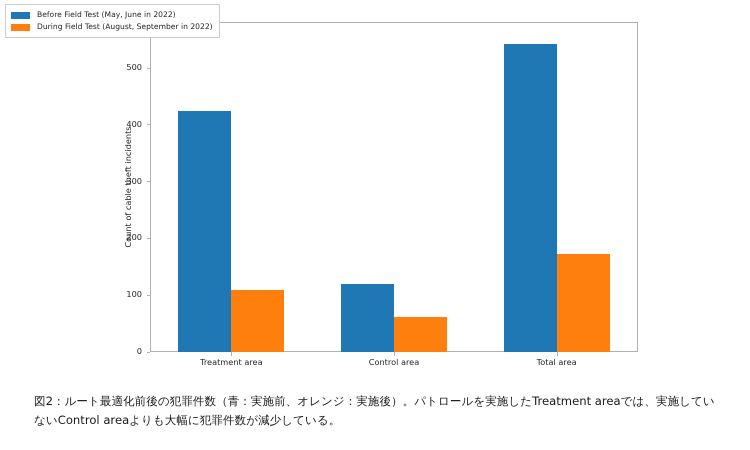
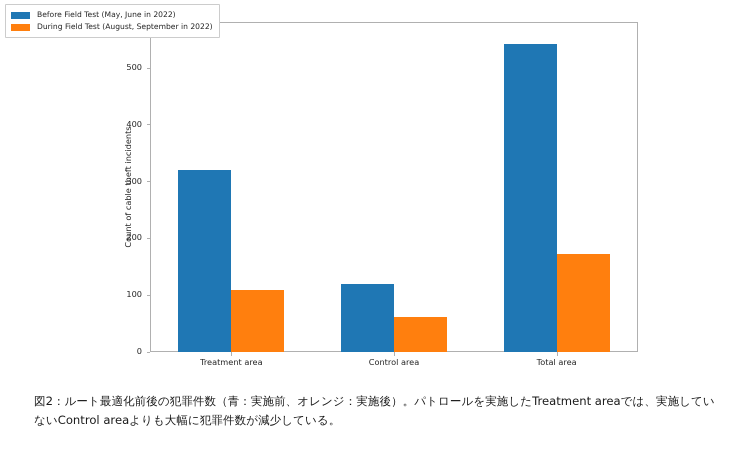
Before Field Test (May, June in 2022)/Treatment area: 420 -> 320
